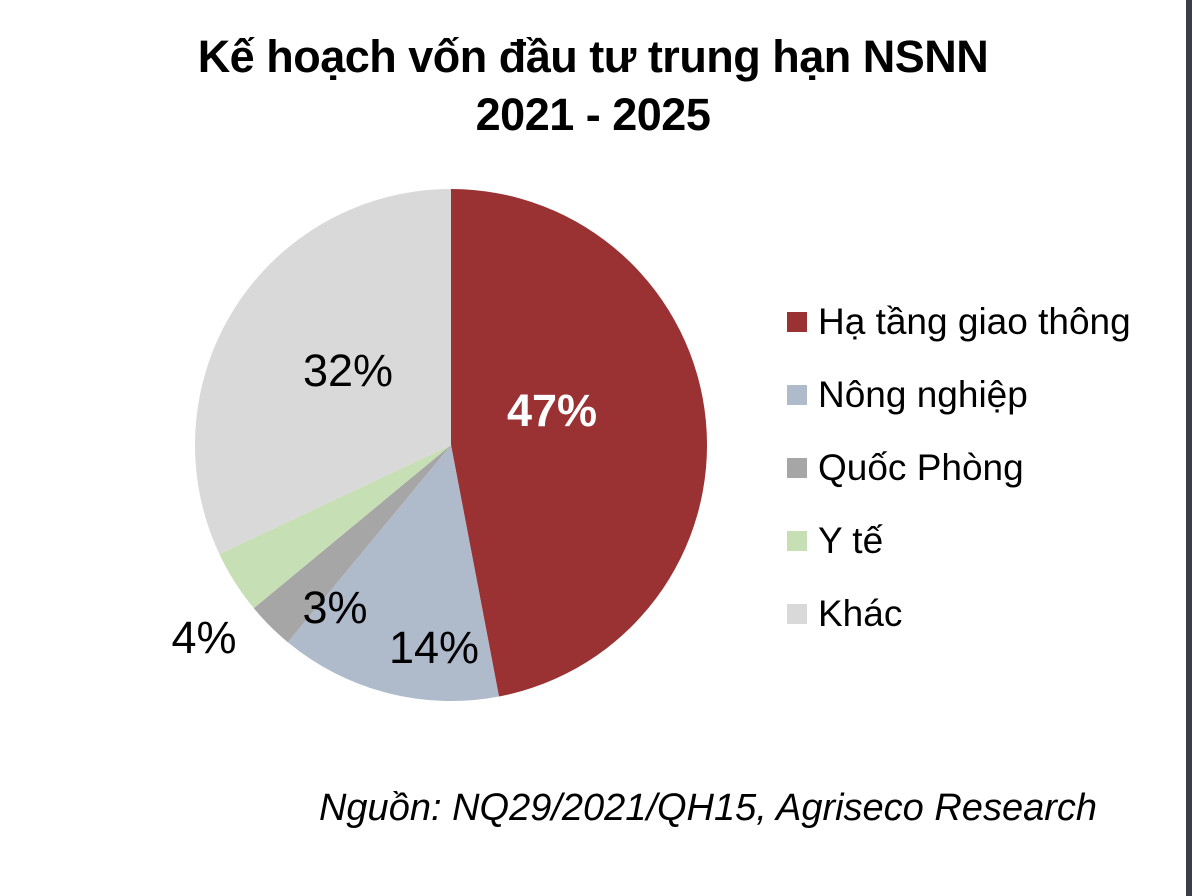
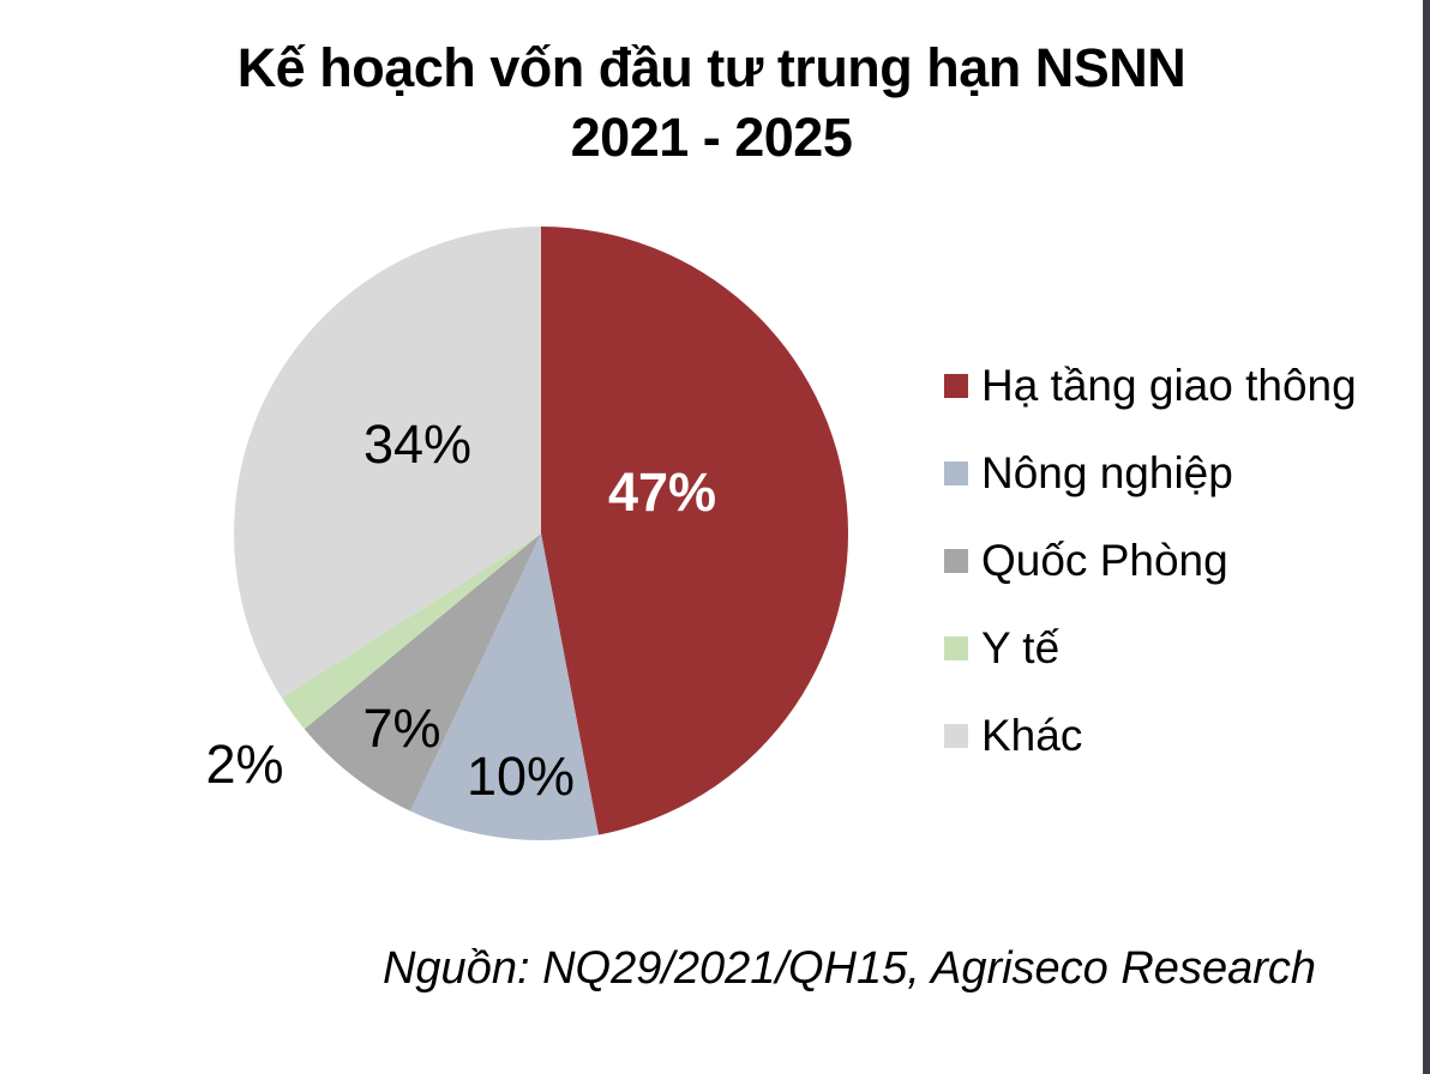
Nông nghiệp: 14% -> 10%
Quốc Phòng: 3% -> 7%
Y tế: 4% -> 2%
Khác: 32% -> 34%
